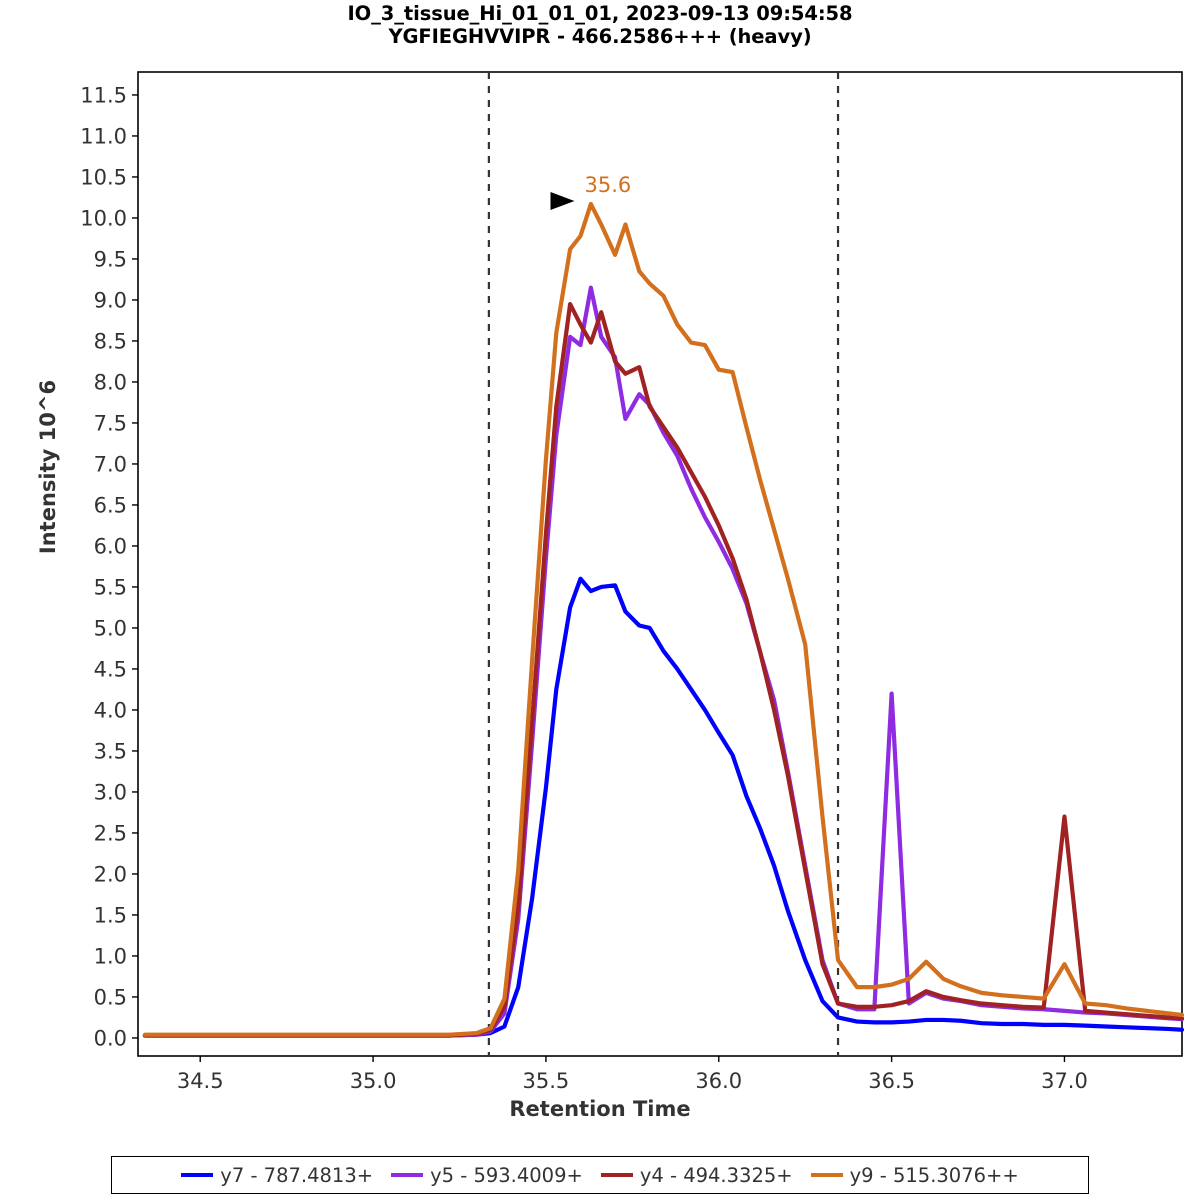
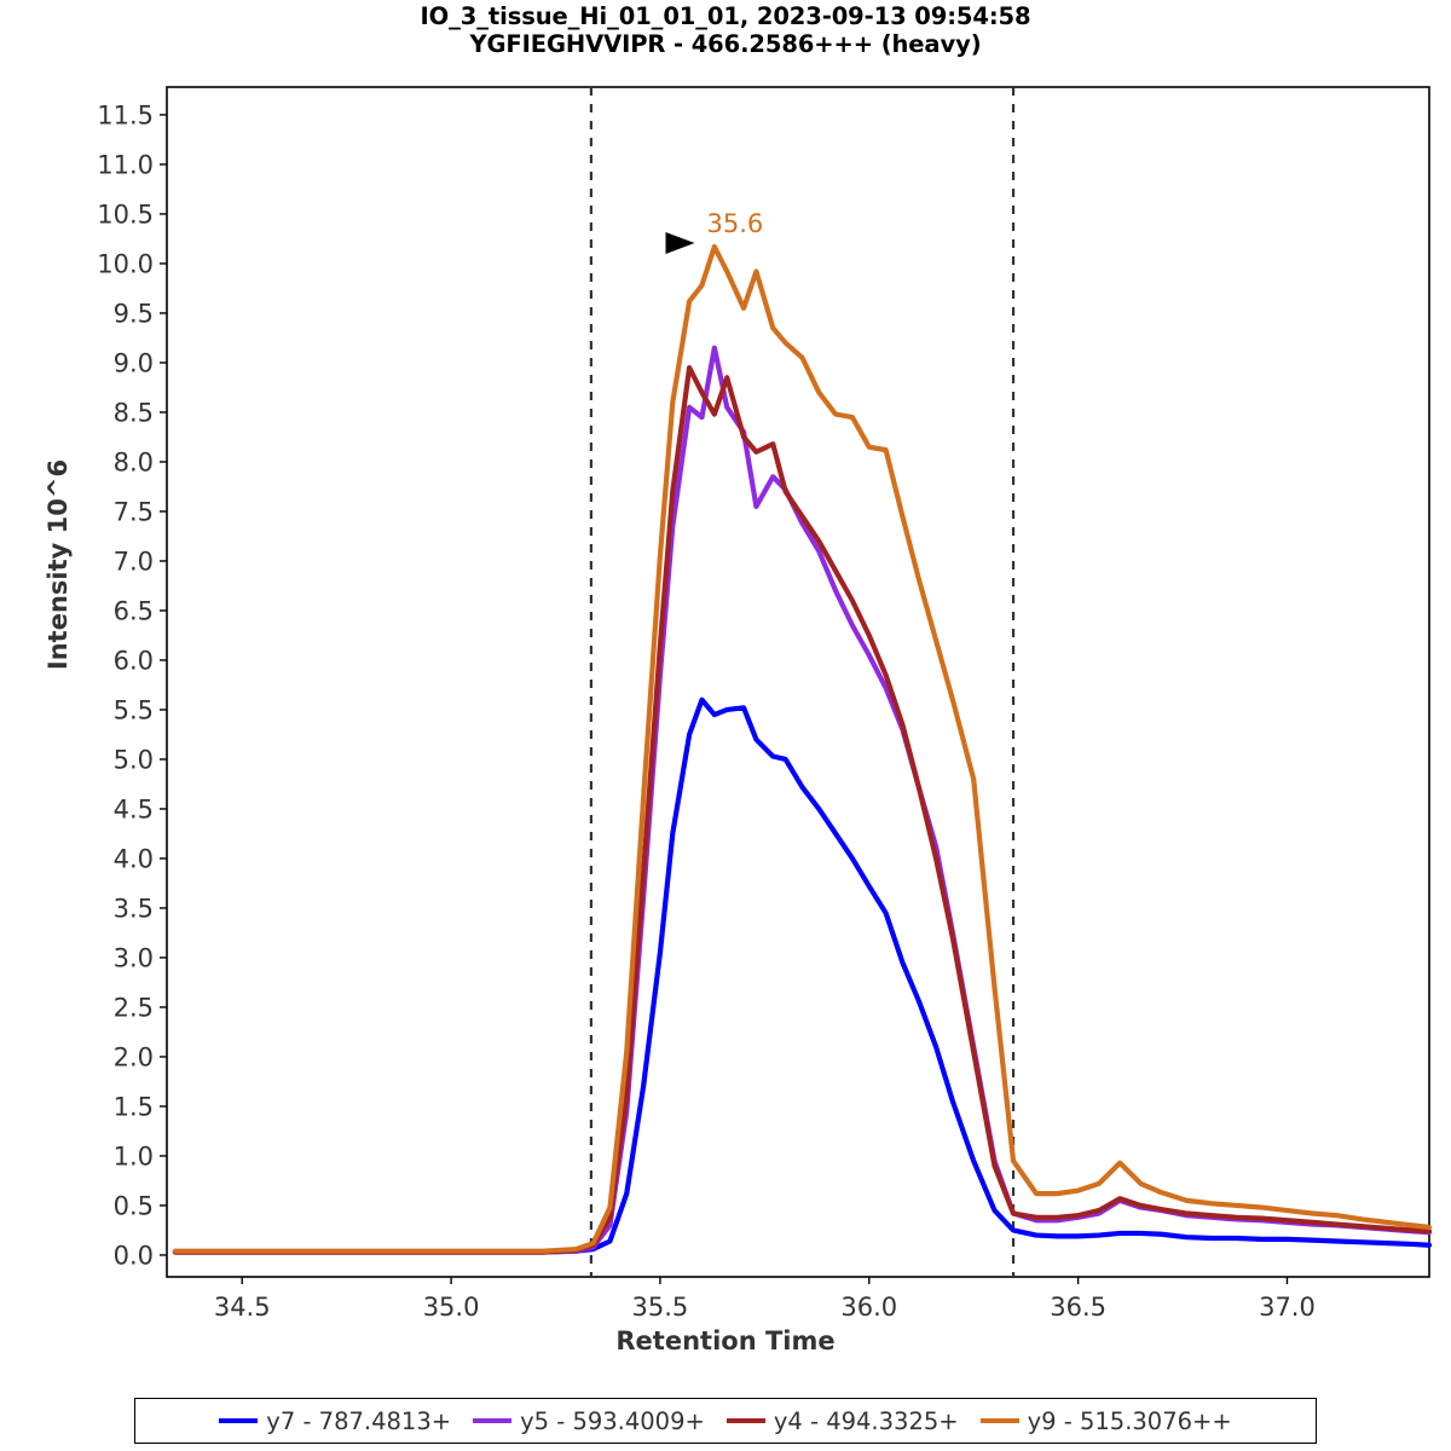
y5 - 593.4009+/36.5: 4.2 -> 0.4
y4 - 494.3325+/37.0: 2.7 -> 0.3
y9 - 515.3076++/37.0: 0.9 -> 0.5
